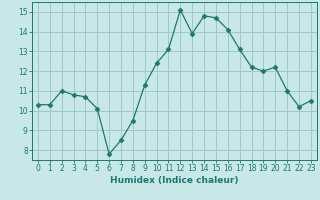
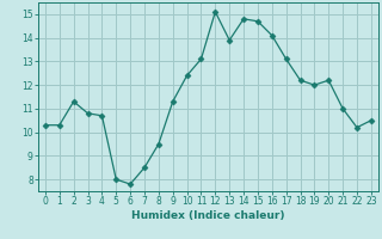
2: 11.0 -> 11.3
5: 10.1 -> 8.0
